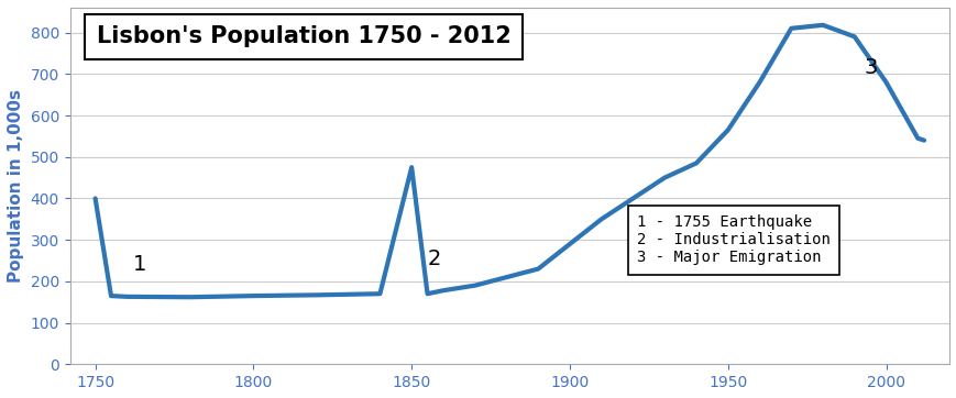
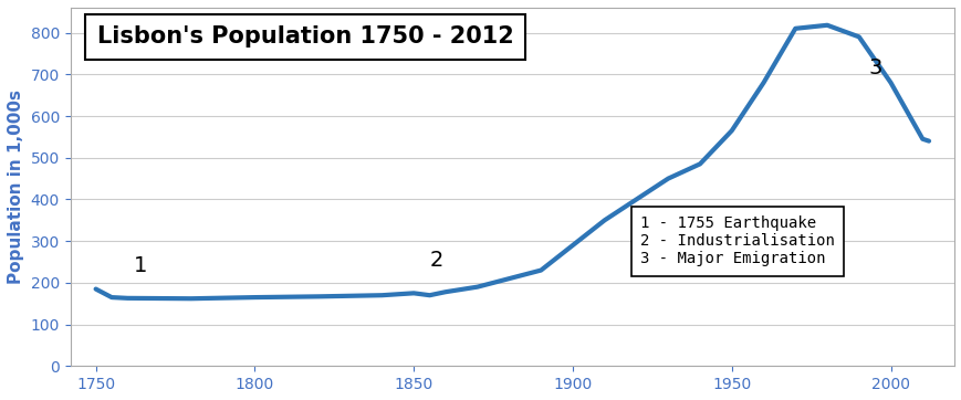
1750: 400 -> 185
1850: 475 -> 175
